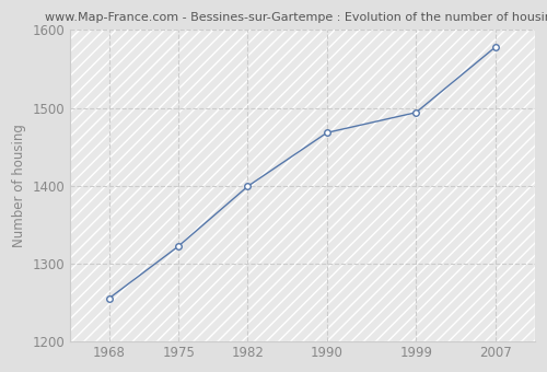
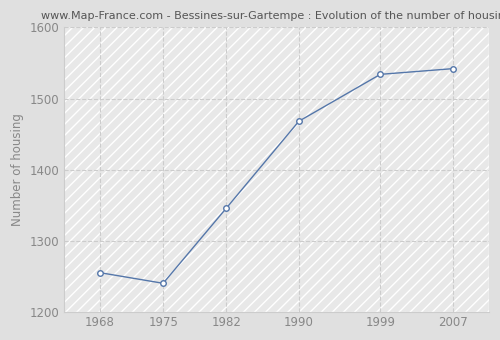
1975: 1322 -> 1240
1982: 1399 -> 1346
1999: 1494 -> 1534
2007: 1578 -> 1542
